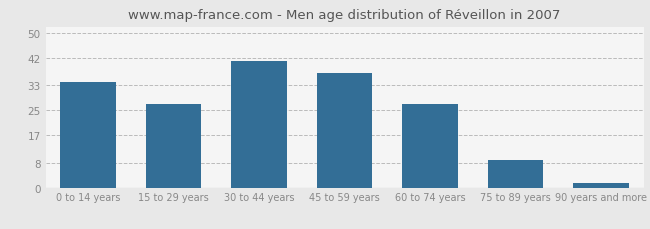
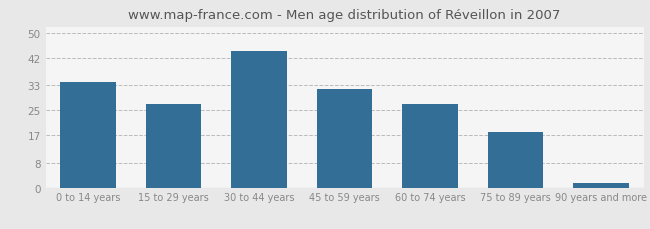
30 to 44 years: 41.0 -> 44.0
45 to 59 years: 37.0 -> 32.0
75 to 89 years: 9.0 -> 18.0
